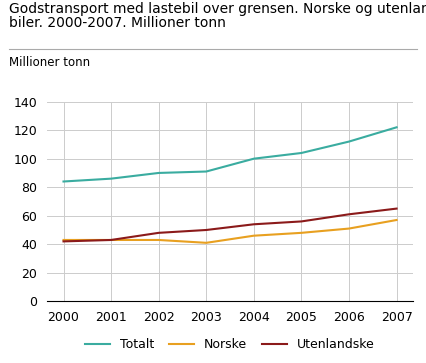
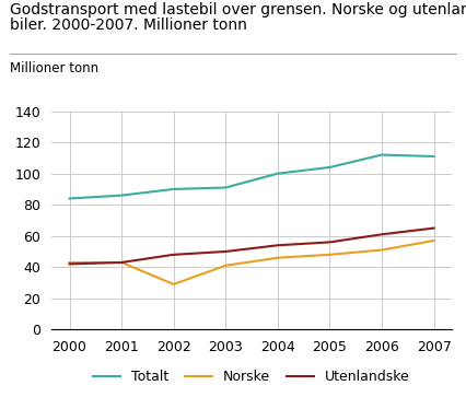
Norske/2002: 43 -> 29
Totalt/2007: 122 -> 111
